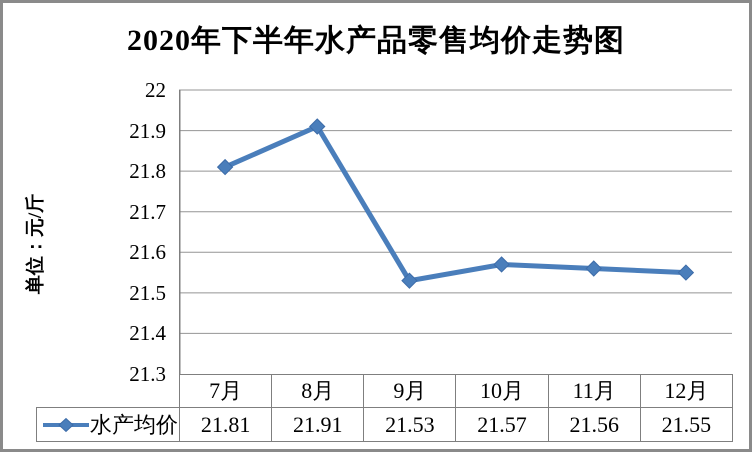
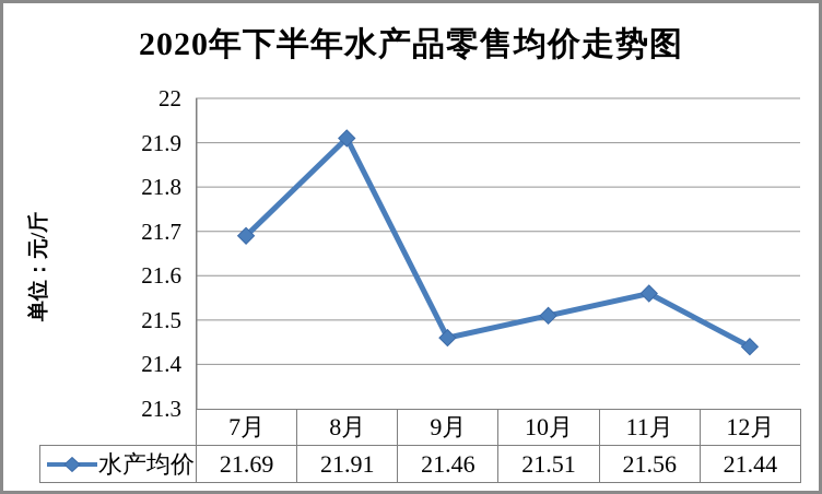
7月: 21.81 -> 21.69
9月: 21.53 -> 21.46
10月: 21.57 -> 21.51
12月: 21.55 -> 21.44
